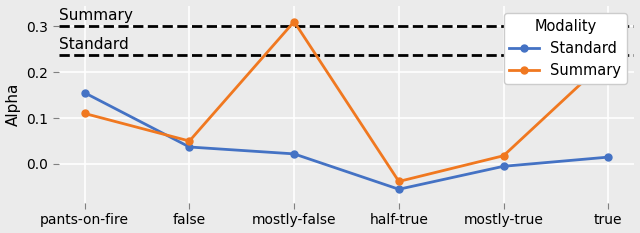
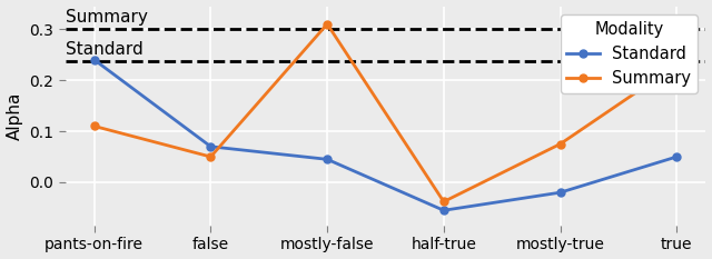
Standard/pants-on-fire: 0.155 -> 0.240
Standard/false: 0.037 -> 0.070
Standard/mostly-false: 0.022 -> 0.045
Standard/mostly-true: -0.005 -> -0.020
Summary/mostly-true: 0.018 -> 0.075
Standard/true: 0.015 -> 0.050
